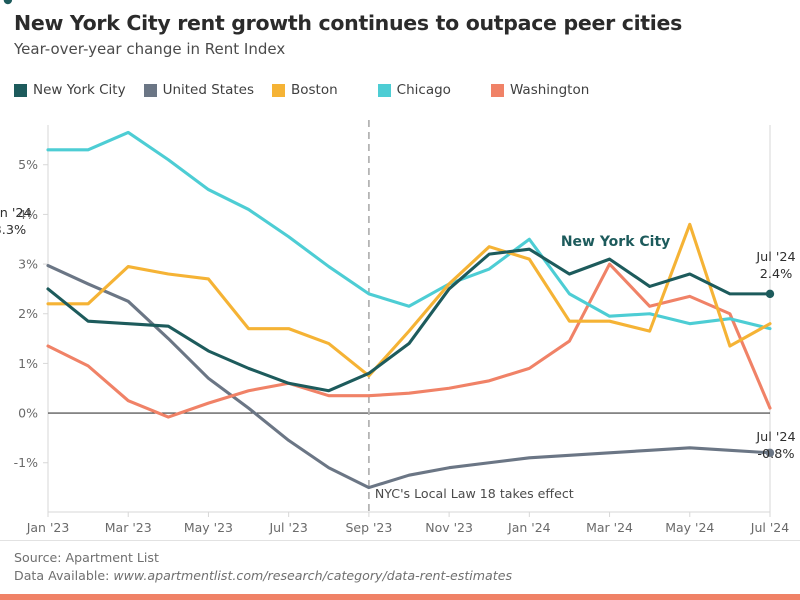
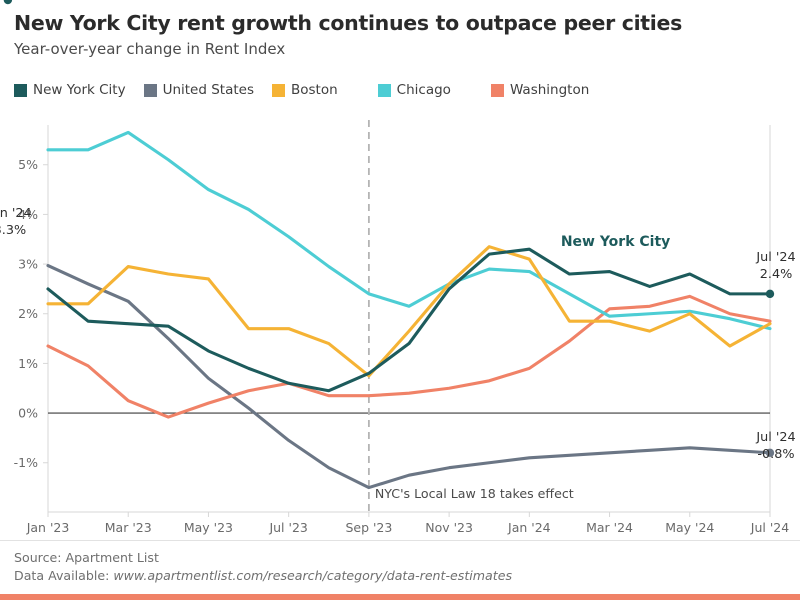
Chicago/Jan '24: 3.5% -> 2.9%
New York City/Mar '24: 3.1% -> 2.9%
Washington/Mar '24: 3.0% -> 2.1%
Boston/May '24: 3.8% -> 2.0%
Chicago/May '24: 1.8% -> 2.0%
Washington/Jul '24: 0.1% -> 1.9%
